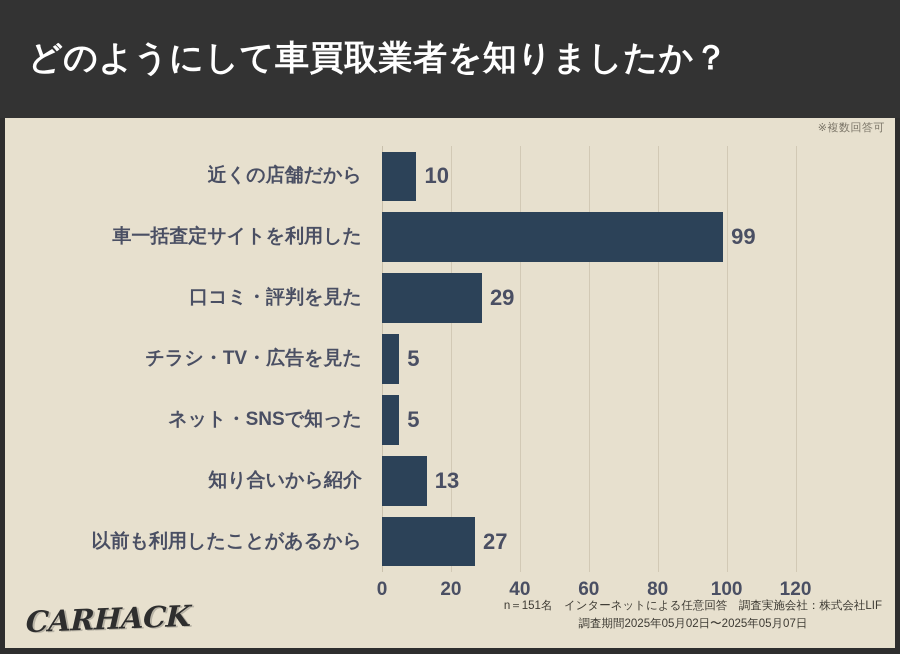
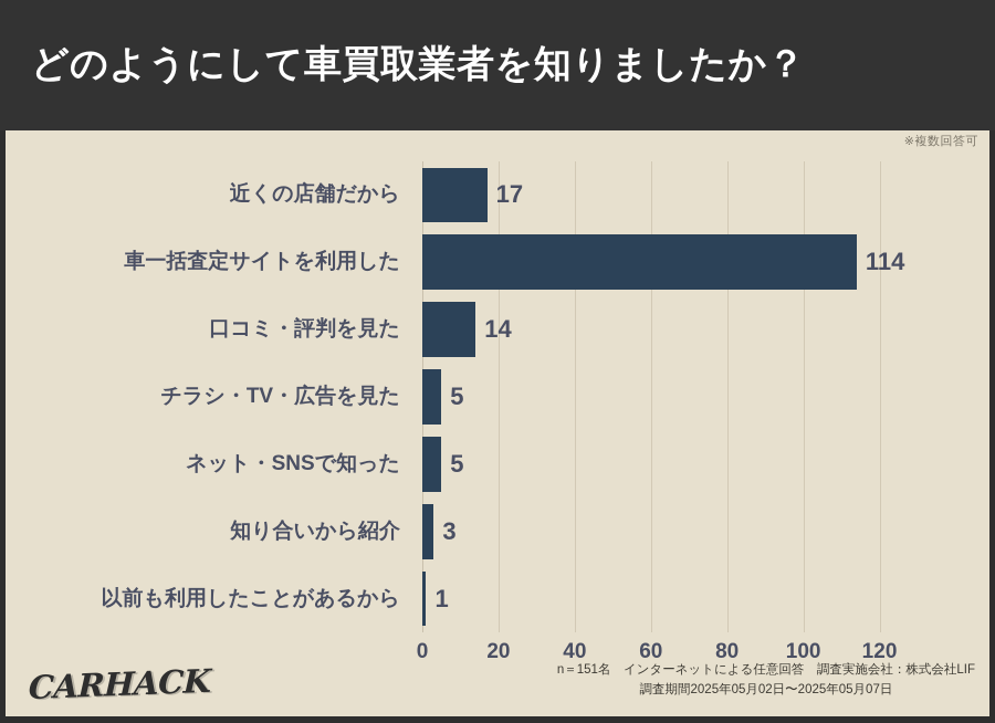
近くの店舗だから: 10 -> 17
車一括査定サイトを利用した: 99 -> 114
口コミ・評判を見た: 29 -> 14
知り合いから紹介: 13 -> 3
以前も利用したことがあるから: 27 -> 1
